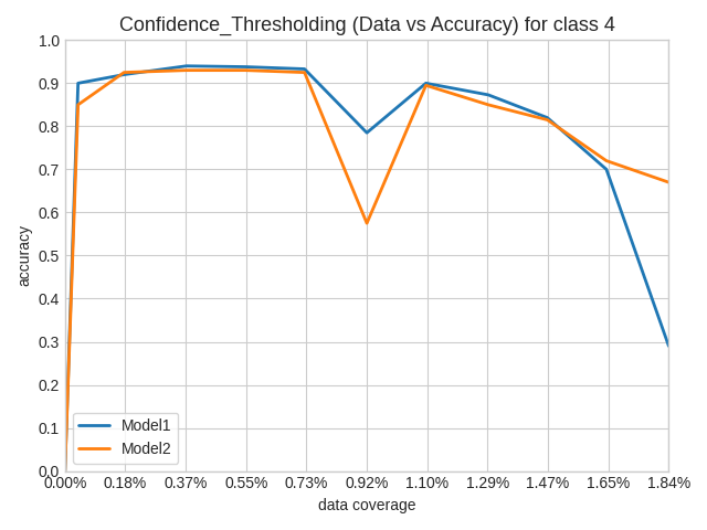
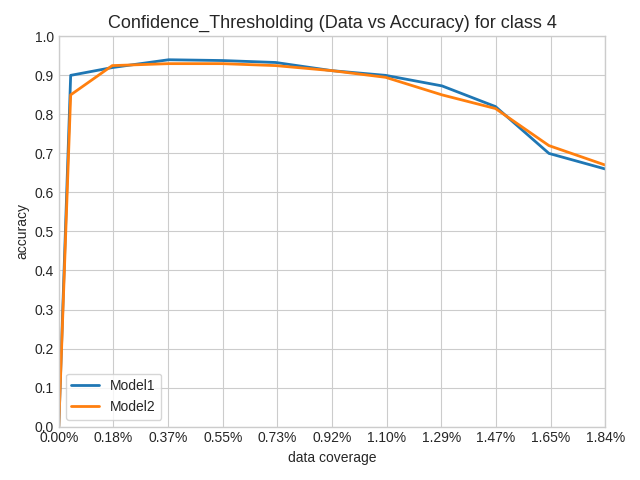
Model1/0.92%: 0.785 -> 0.912
Model2/0.92%: 0.575 -> 0.912
Model1/1.84%: 0.290 -> 0.660
